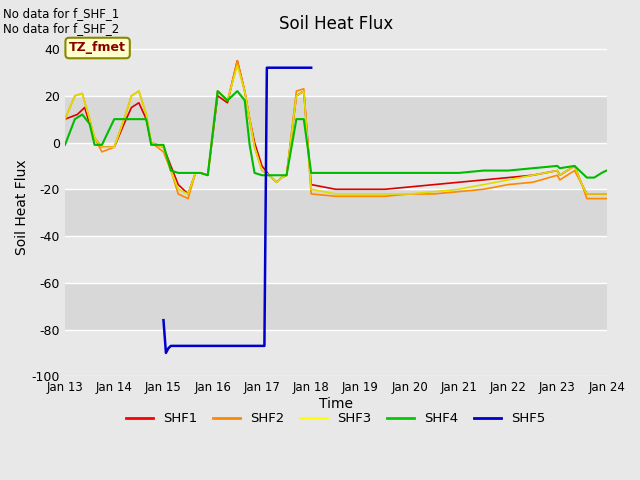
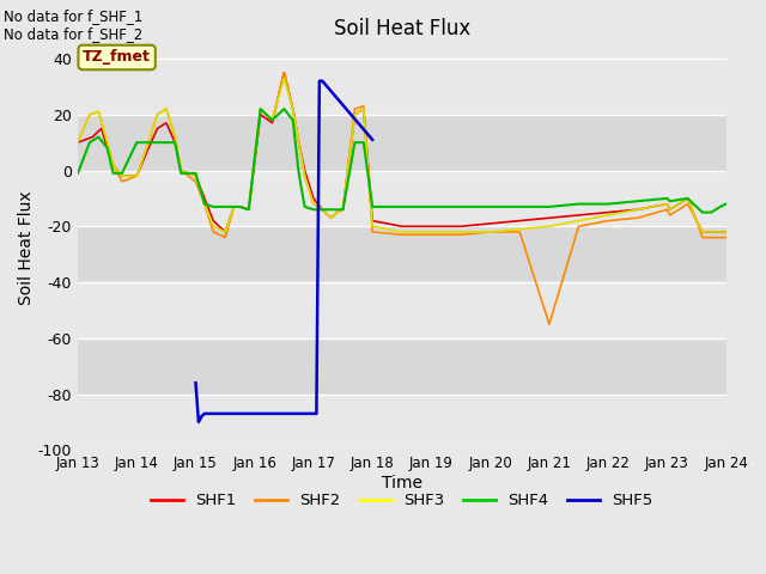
SHF5/Jan 18: 32 -> 11
SHF2/Jan 21: -21 -> -55
